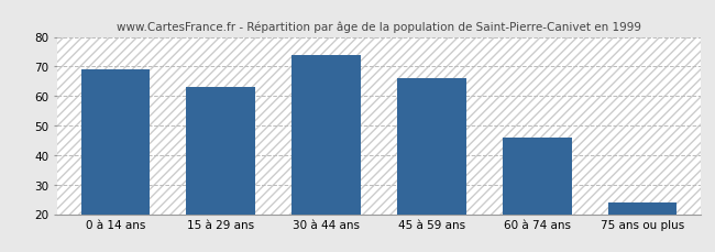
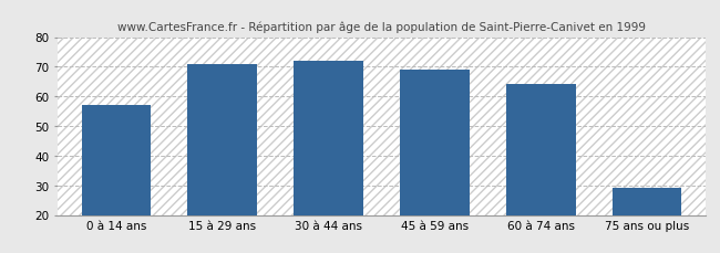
0 à 14 ans: 69 -> 57
15 à 29 ans: 63 -> 71
30 à 44 ans: 74 -> 72
45 à 59 ans: 66 -> 69
60 à 74 ans: 46 -> 64
75 ans ou plus: 24 -> 29
